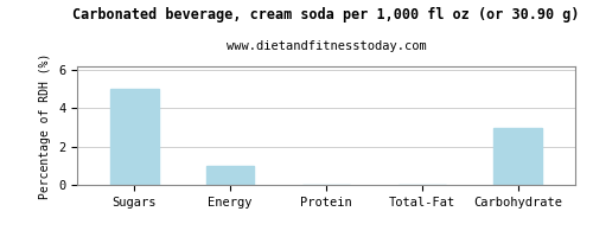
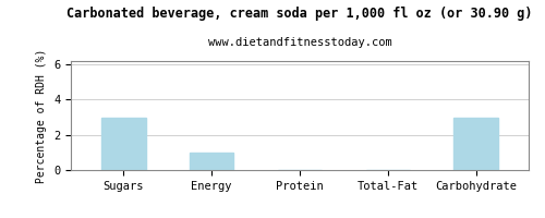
Sugars: 5 -> 3
